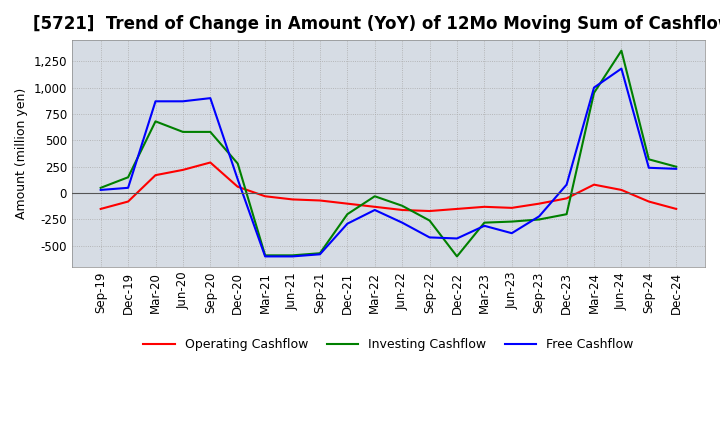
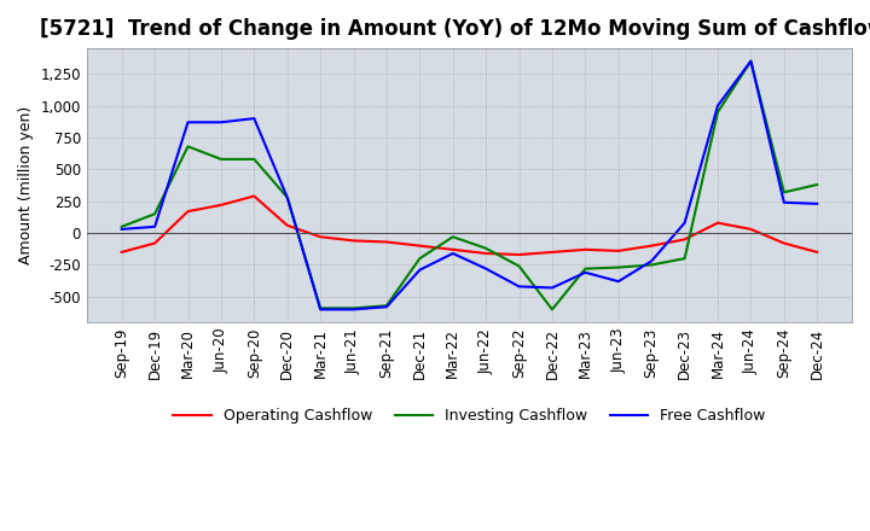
Free Cashflow/Dec-20: 130 -> 280
Free Cashflow/Jun-24: 1,180 -> 1,350
Investing Cashflow/Dec-24: 250 -> 380
